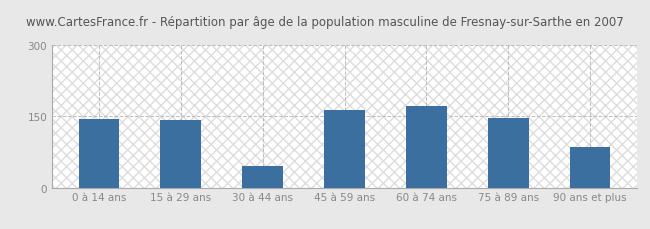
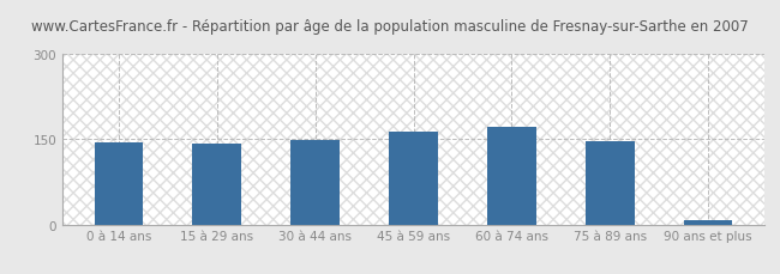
30 à 44 ans: 45 -> 148
90 ans et plus: 85 -> 8
